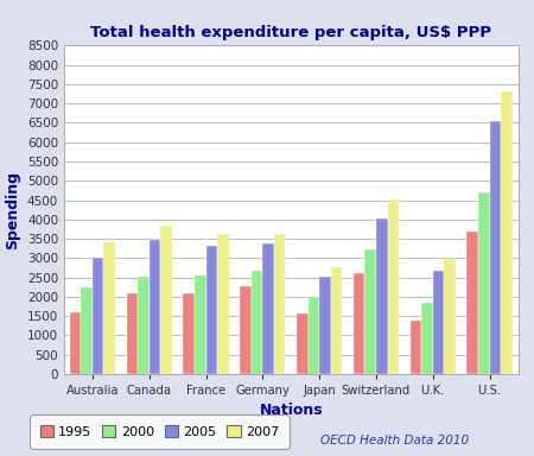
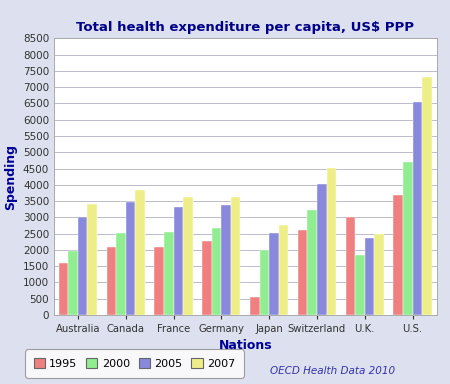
2000/Australia: 2240 -> 1950
1995/Japan: 1560 -> 550
1995/U.K.: 1370 -> 3000
2005/U.K.: 2680 -> 2350
2007/U.K.: 2990 -> 2500
